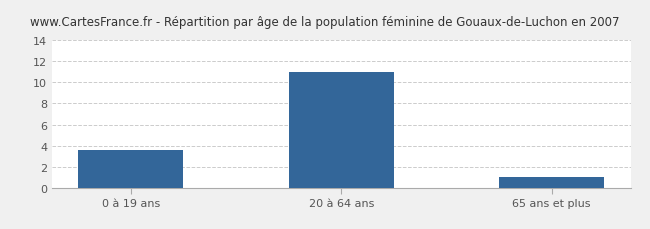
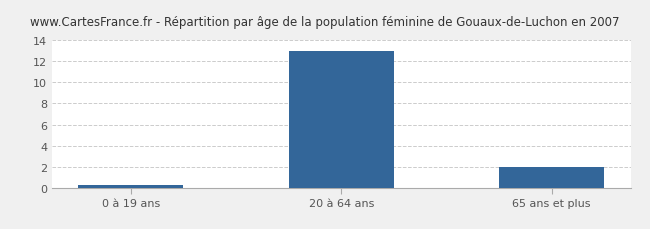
0 à 19 ans: 3.6 -> 0.2
20 à 64 ans: 11.0 -> 13.0
65 ans et plus: 1.0 -> 2.0
